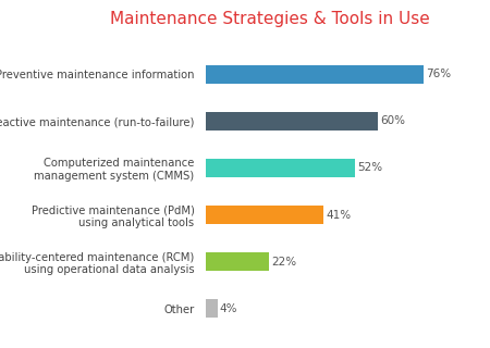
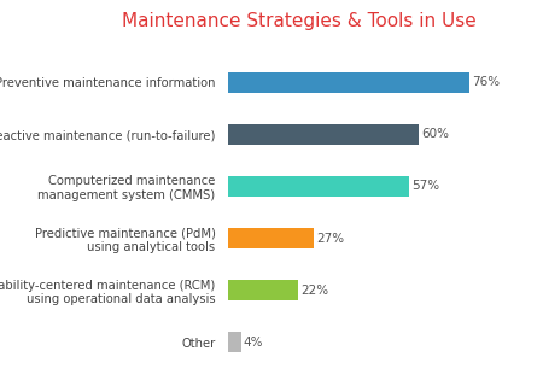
Computerized maintenance management system (CMMS): 52% -> 57%
Predictive maintenance (PdM) using analytical tools: 41% -> 27%
